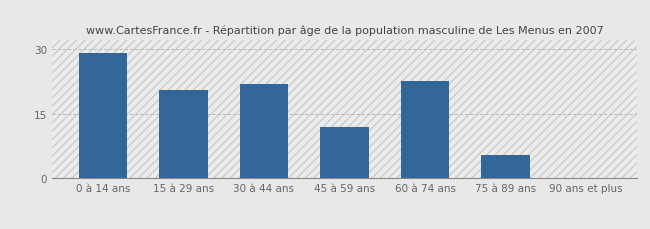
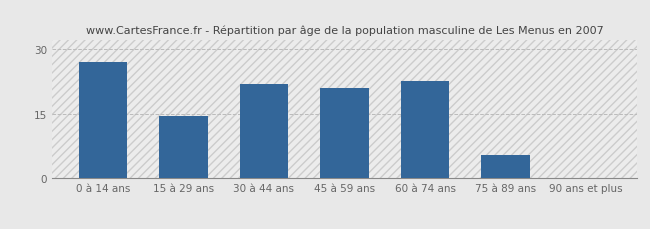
0 à 14 ans: 29.0 -> 27.0
15 à 29 ans: 20.5 -> 14.5
45 à 59 ans: 12.0 -> 21.0
